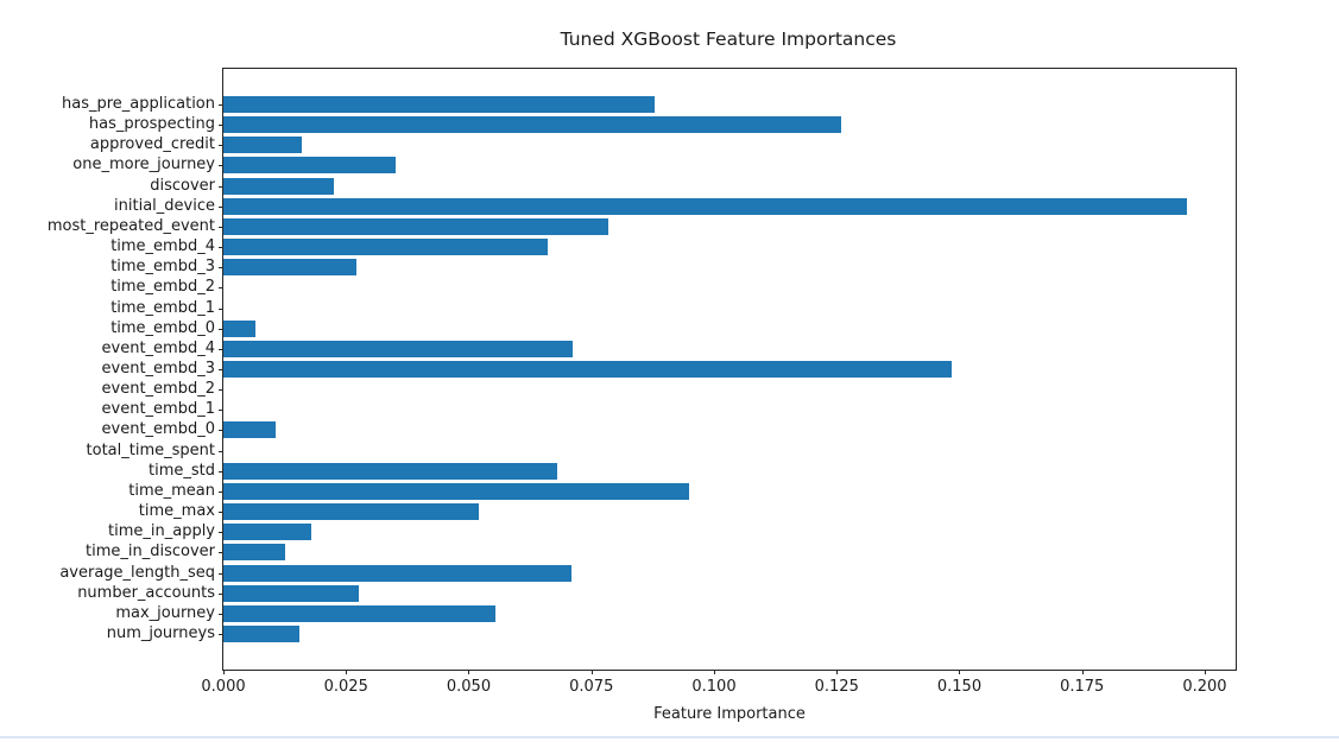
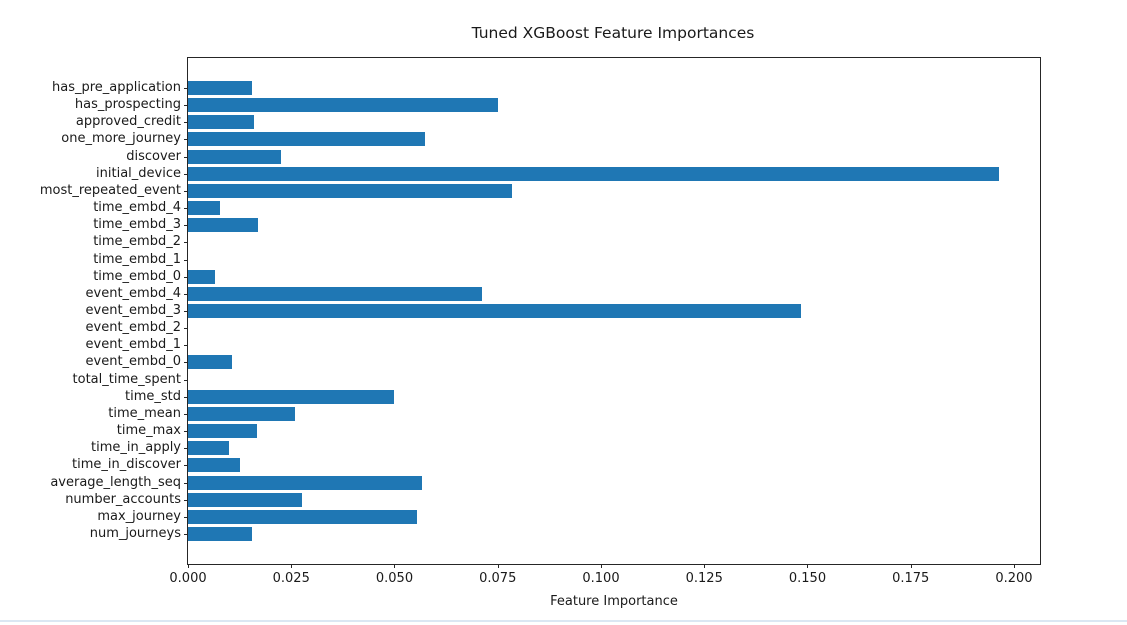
has_pre_application: 0.088 -> 0.015
has_prospecting: 0.126 -> 0.075
one_more_journey: 0.035 -> 0.057
time_embd_4: 0.066 -> 0.008
time_embd_3: 0.027 -> 0.017
time_std: 0.068 -> 0.050
time_mean: 0.095 -> 0.026
time_max: 0.052 -> 0.017
time_in_apply: 0.018 -> 0.010
average_length_seq: 0.071 -> 0.057
